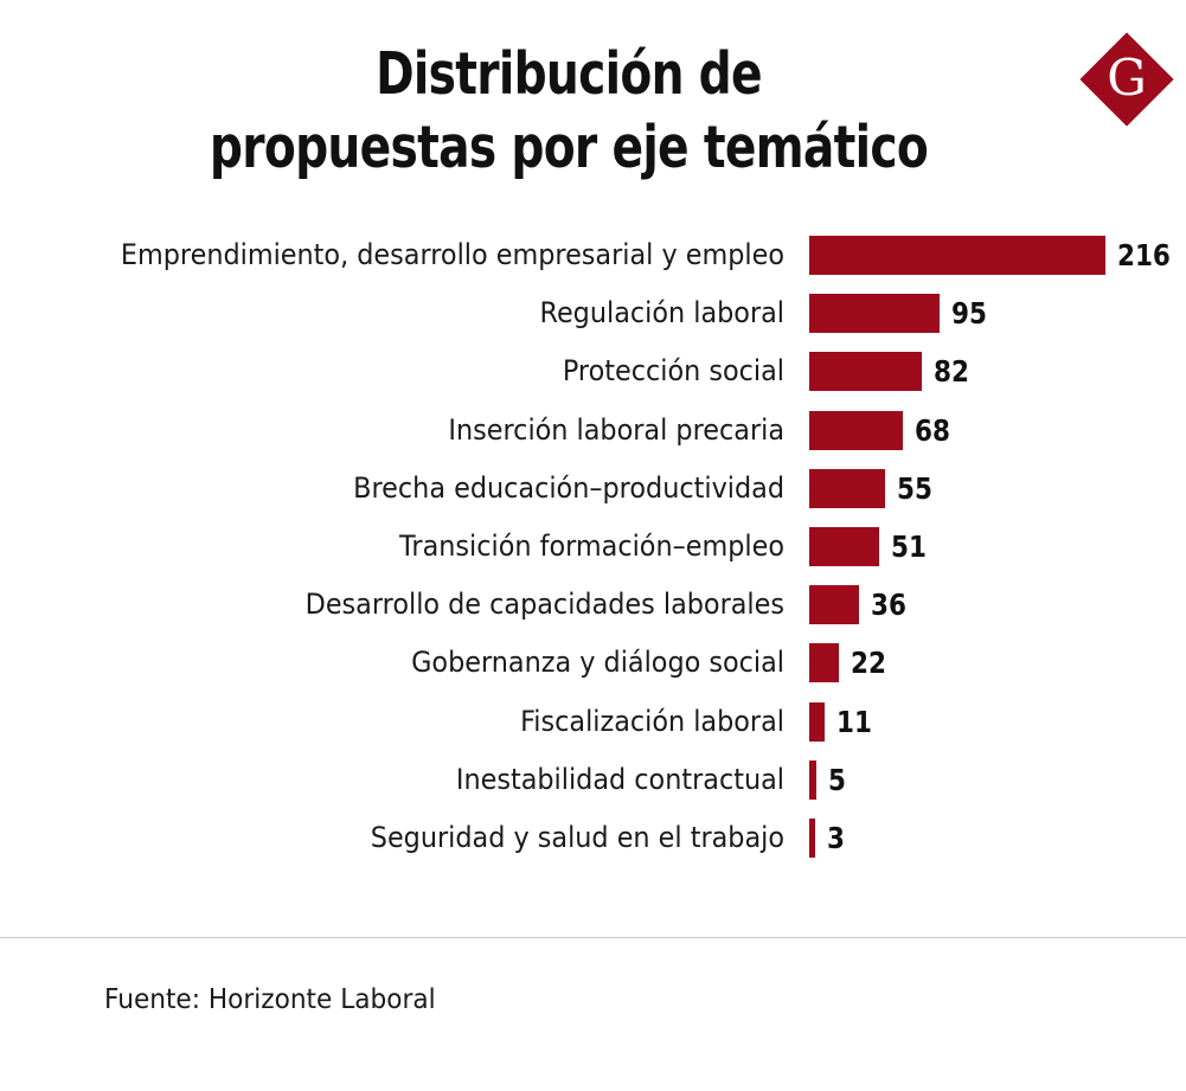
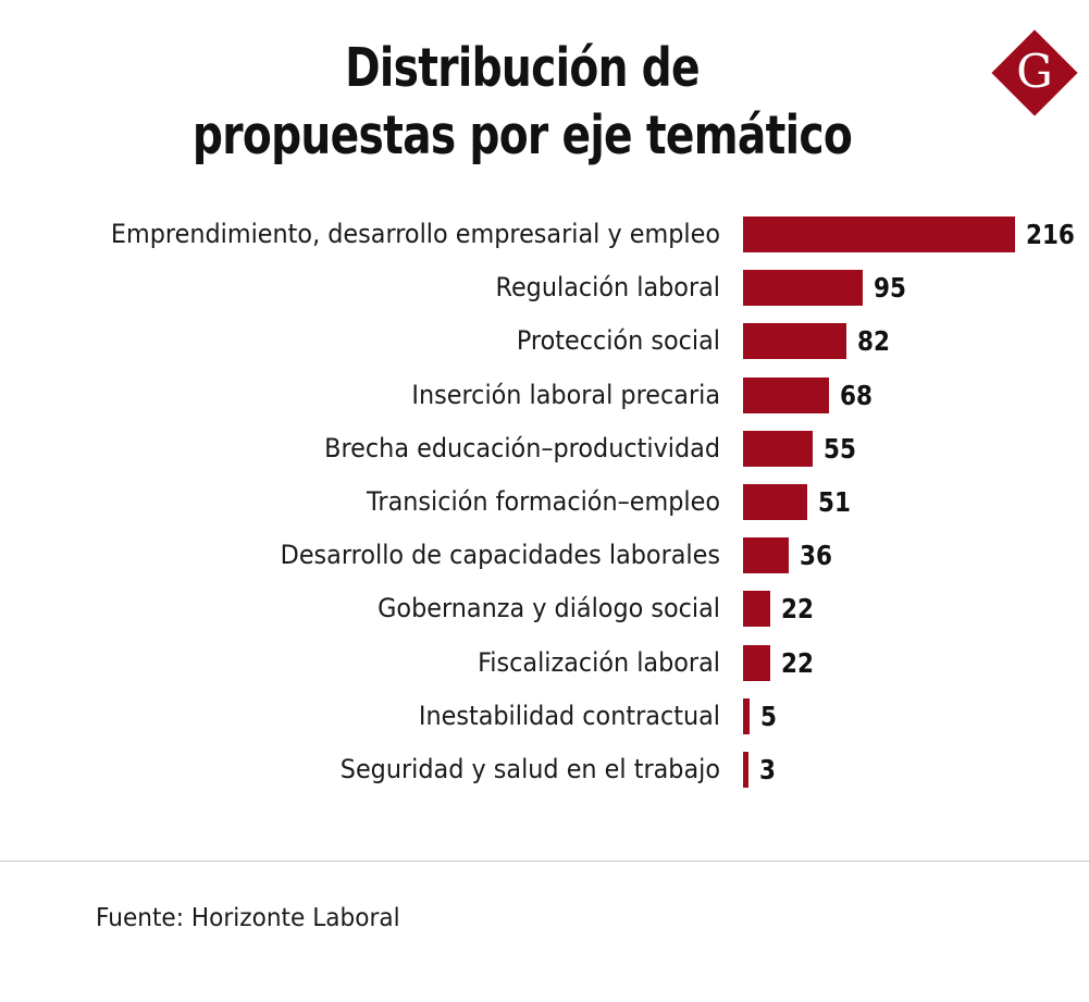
Fiscalización laboral: 11 -> 22
